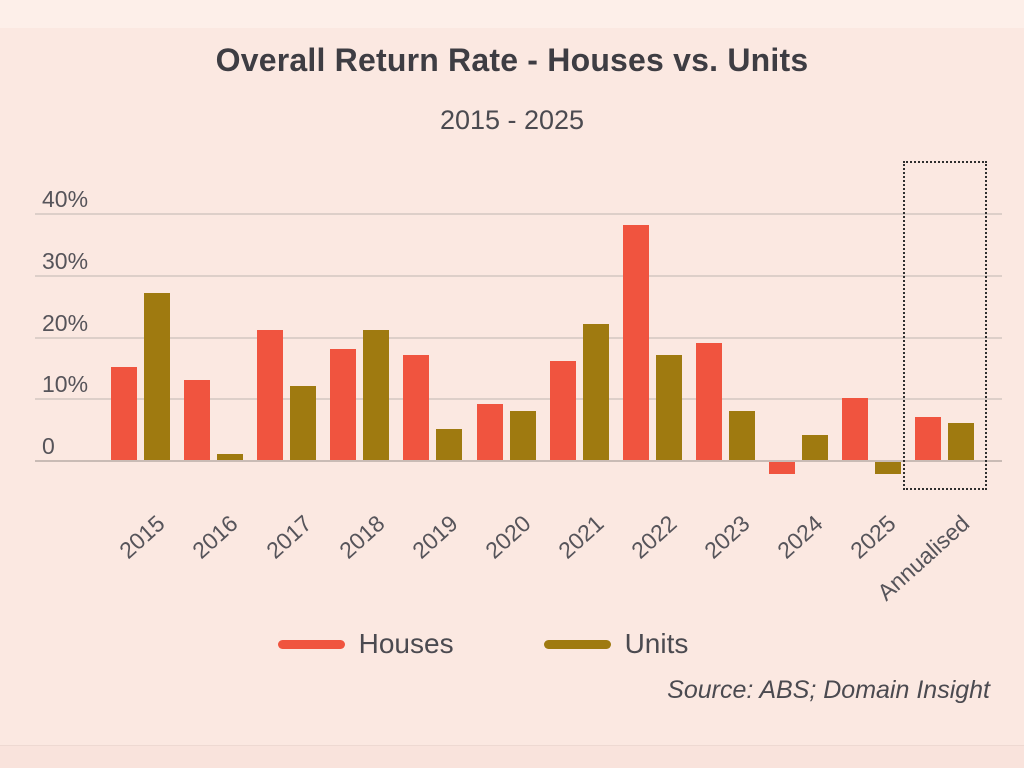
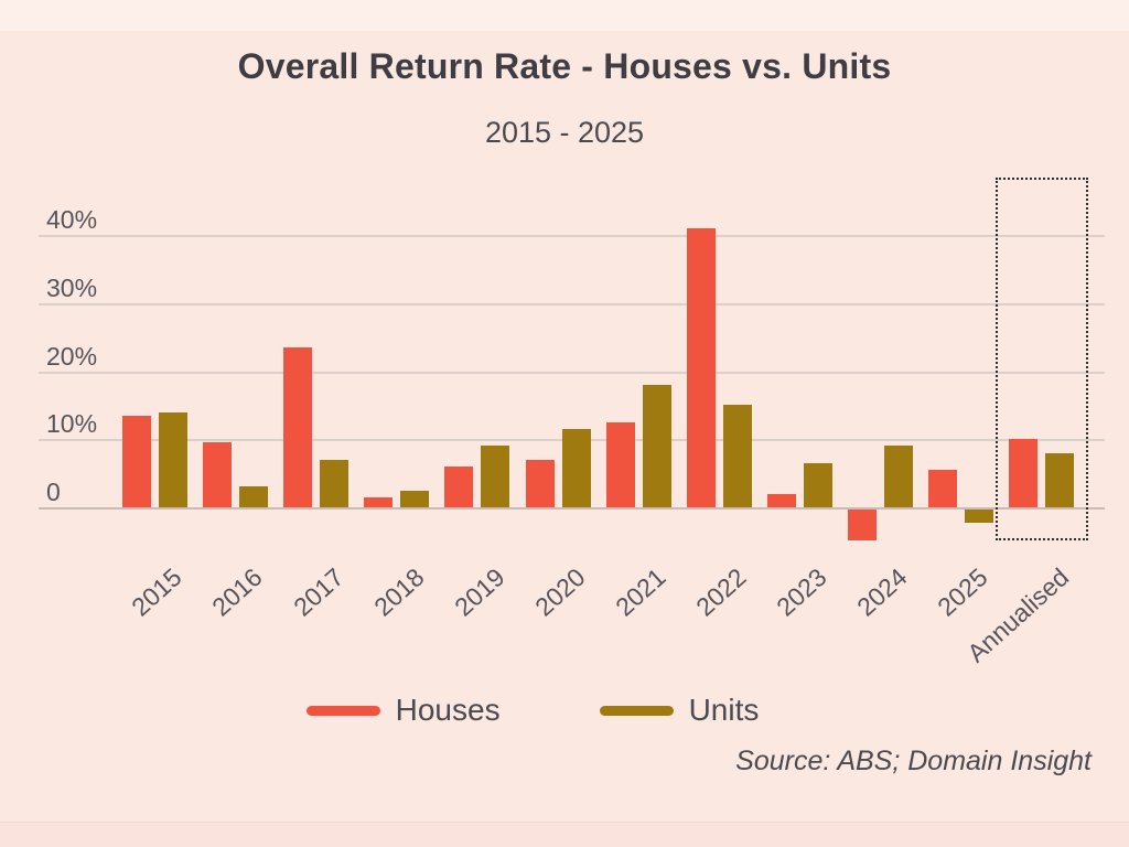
Houses/2015: 15% -> 14%
Units/2015: 27% -> 14%
Houses/2016: 13% -> 10%
Units/2016: 1% -> 3%
Houses/2017: 21% -> 24%
Units/2017: 12% -> 7%
Houses/2018: 18% -> 2%
Units/2018: 21% -> 2%
Houses/2019: 17% -> 6%
Units/2019: 5% -> 9%
Houses/2020: 9% -> 7%
Units/2020: 8% -> 12%
Houses/2021: 16% -> 12%
Units/2021: 22% -> 18%
Houses/2022: 38% -> 41%
Units/2022: 17% -> 15%
Houses/2023: 19% -> 2%
Units/2023: 8% -> 6%
Houses/2024: -2% -> -4%
Units/2024: 4% -> 9%
Houses/2025: 10% -> 6%
Houses/Annualised: 7% -> 10%
Units/Annualised: 6% -> 8%
